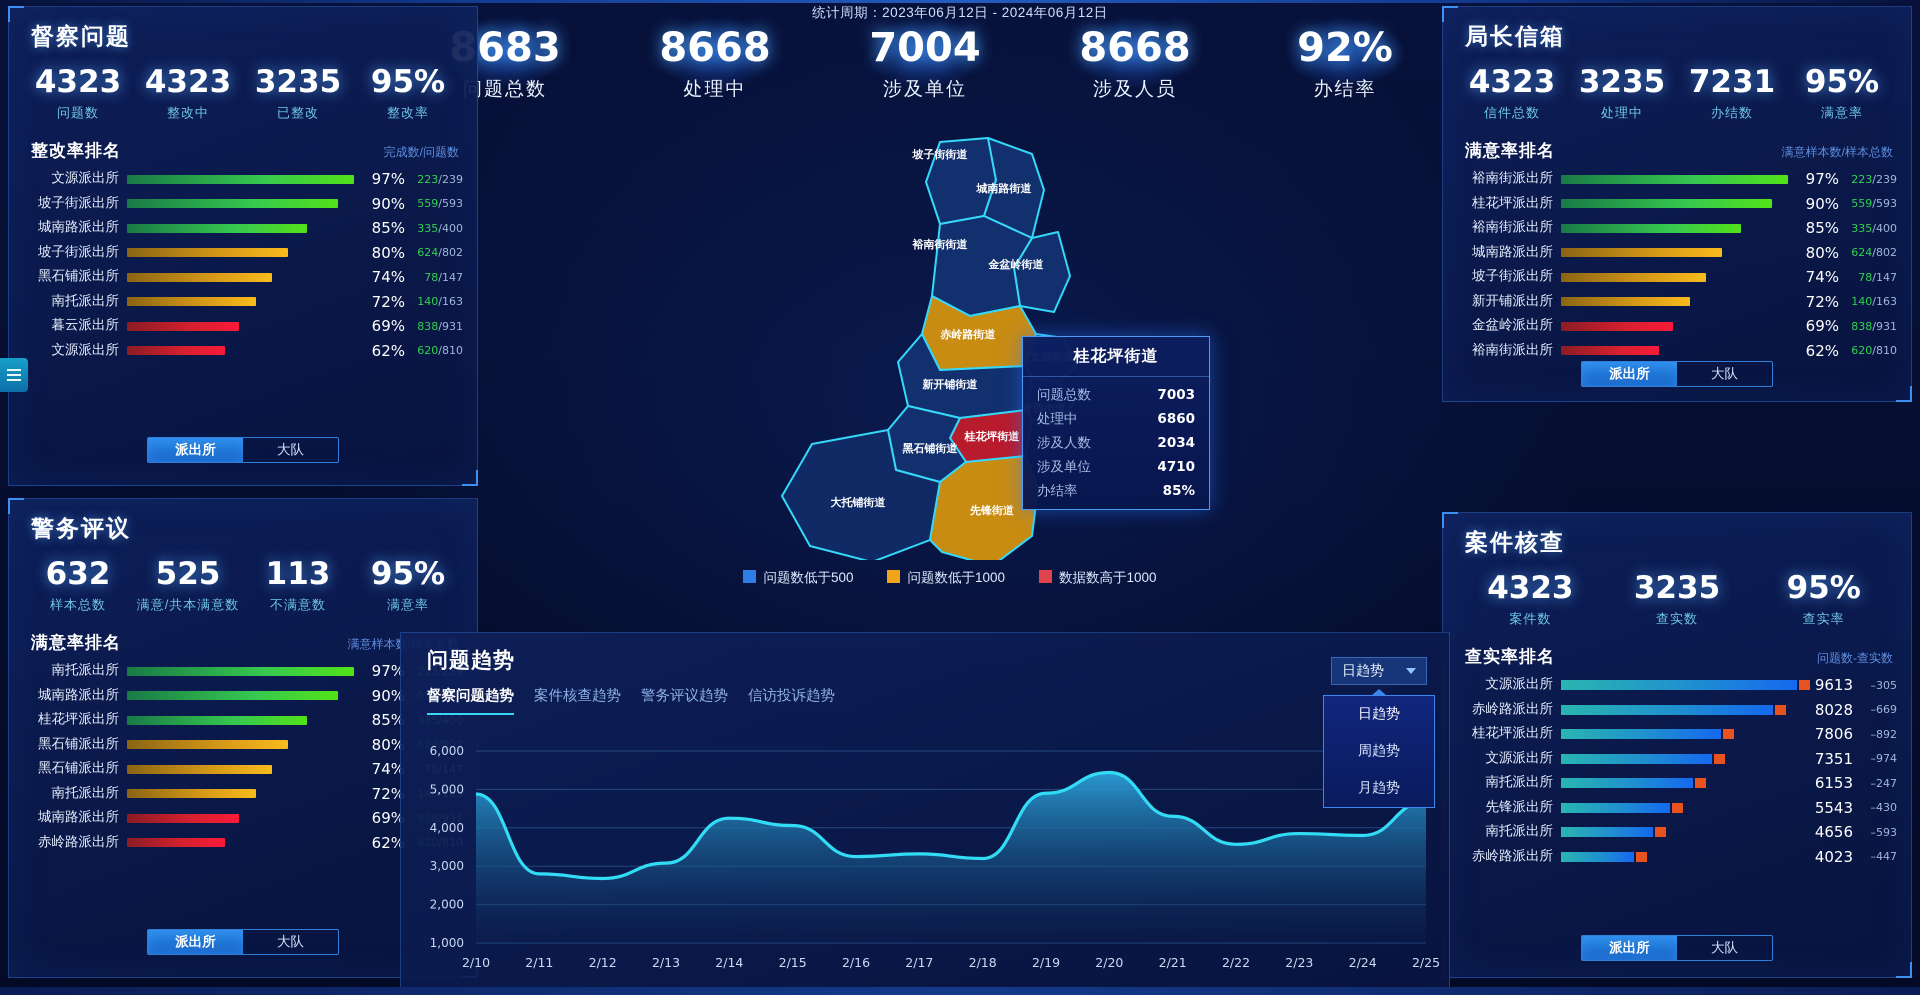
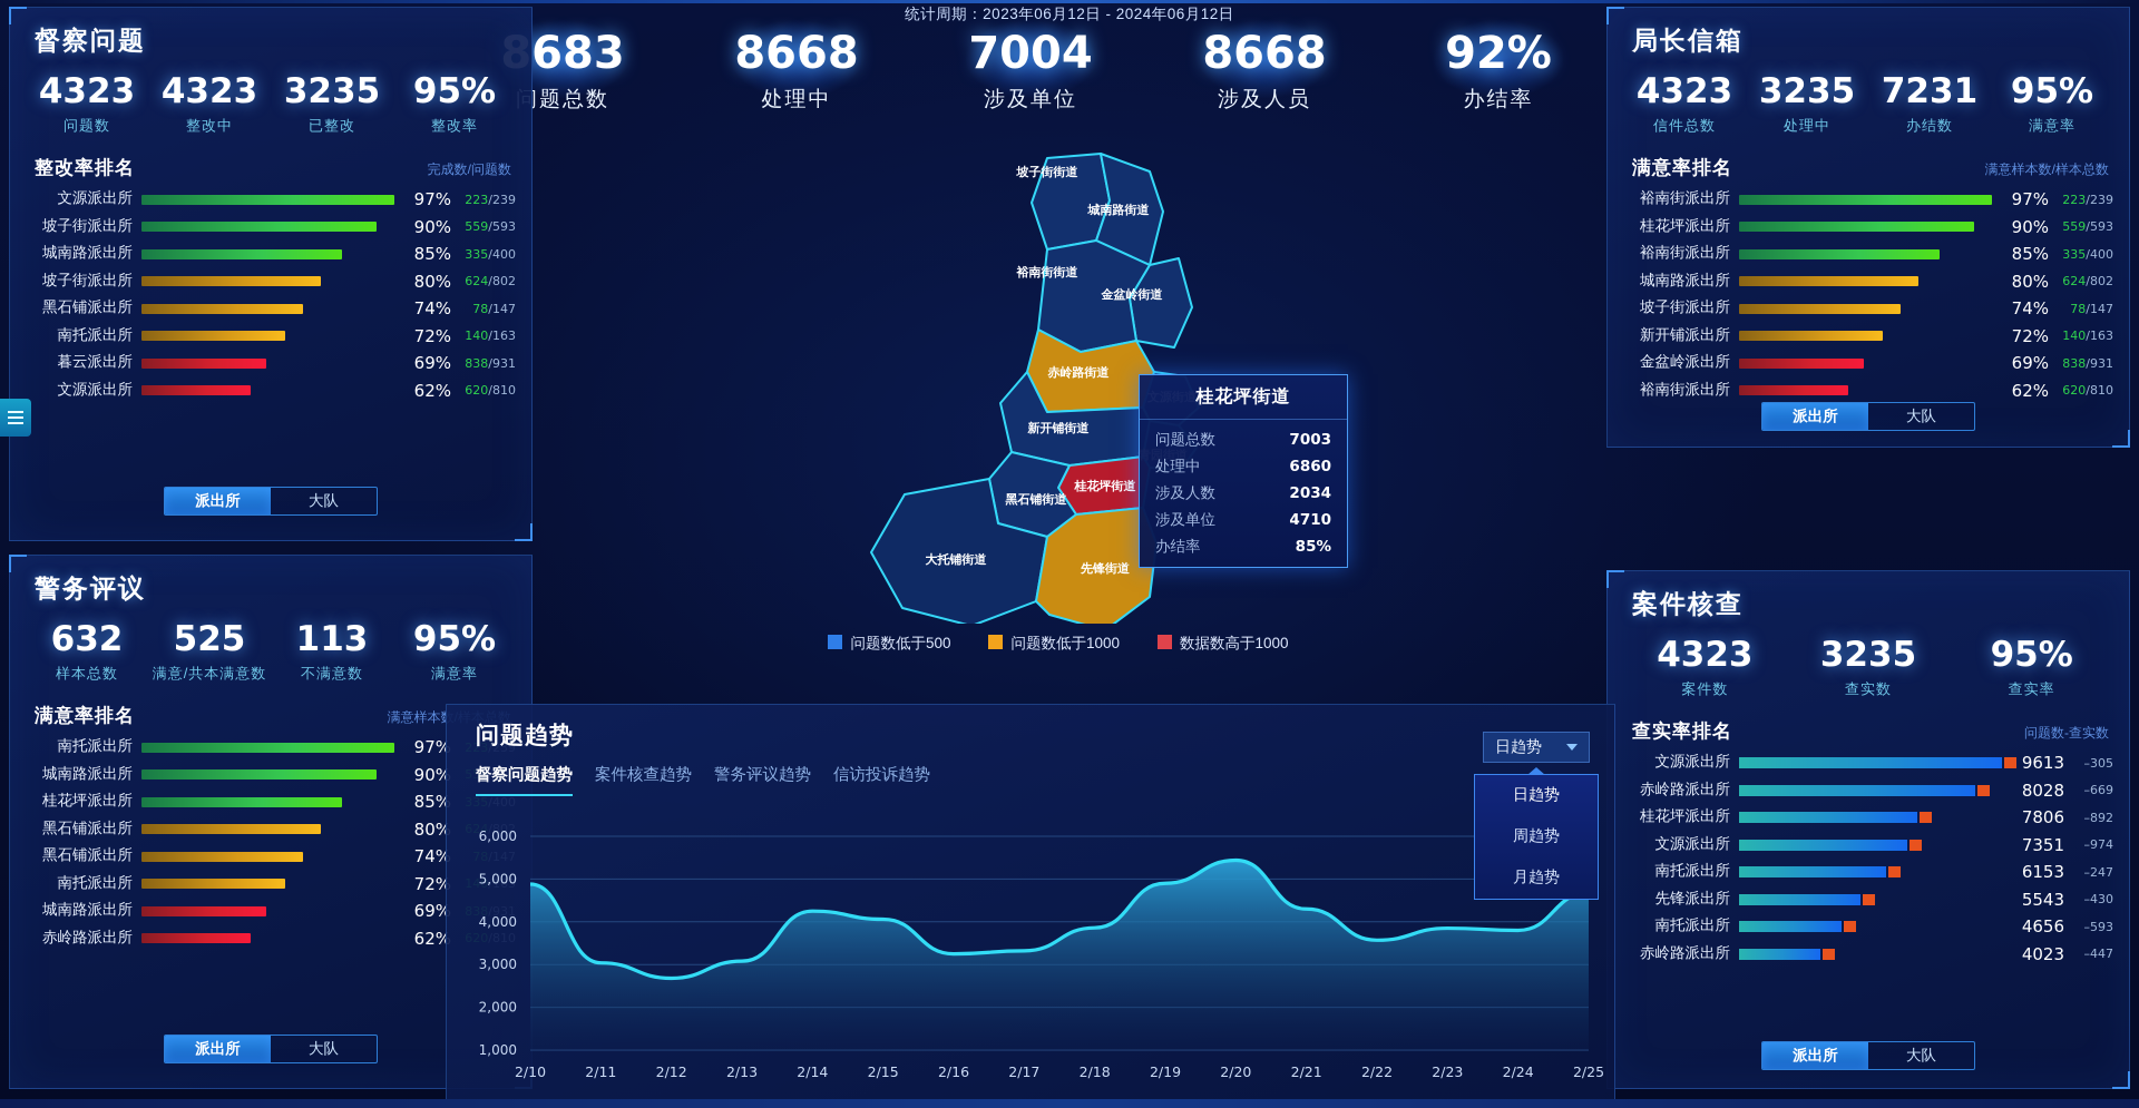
2/11: 2800 -> 3000
2/18: 3200 -> 3900
